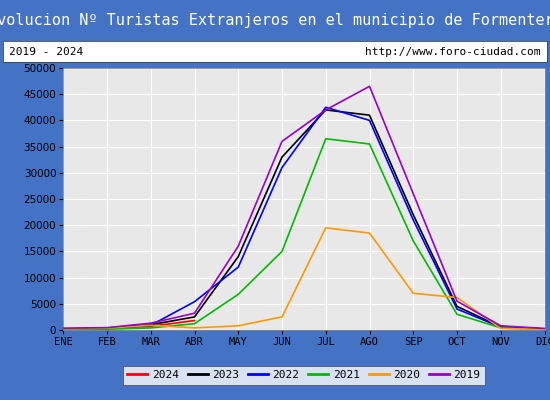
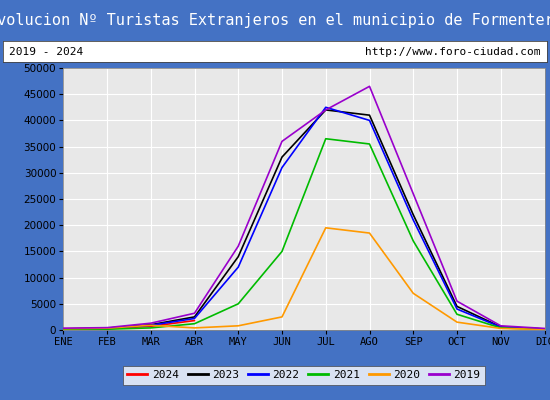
2022/ABR: 5400 -> 2200
2021/MAY: 6800 -> 5000
2020/OCT: 6200 -> 1500
